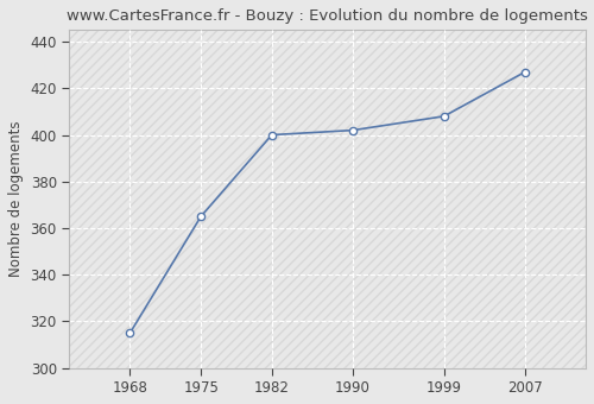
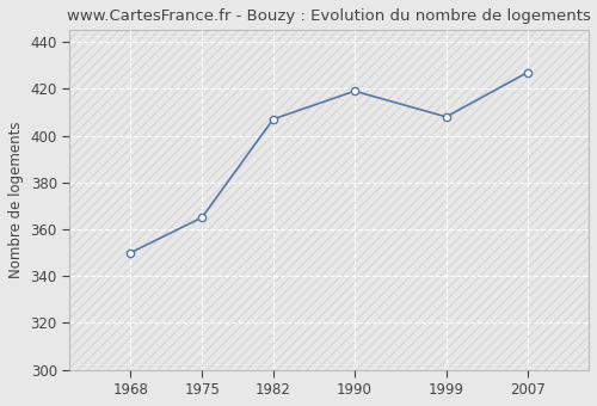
1968: 315 -> 350
1982: 400 -> 407
1990: 402 -> 419
